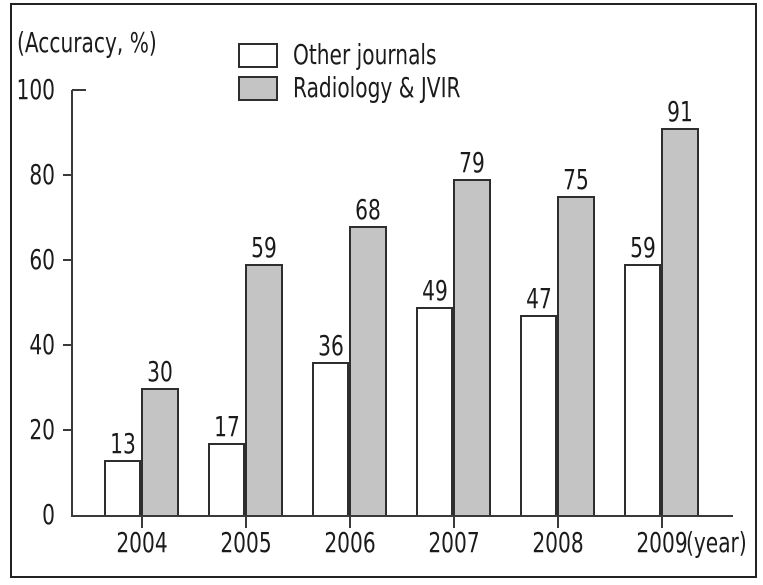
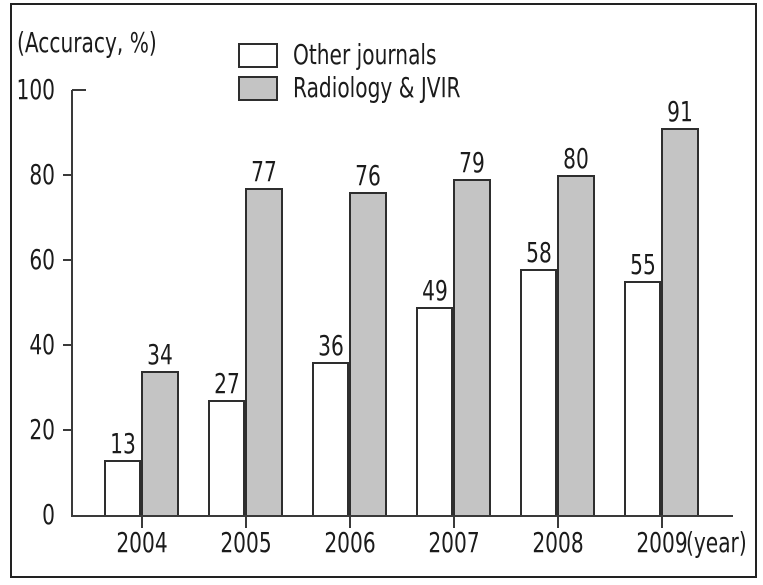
Radiology & JVIR/2004: 30 -> 34
Other journals/2005: 17 -> 27
Radiology & JVIR/2005: 59 -> 77
Radiology & JVIR/2006: 68 -> 76
Other journals/2008: 47 -> 58
Radiology & JVIR/2008: 75 -> 80
Other journals/2009: 59 -> 55
